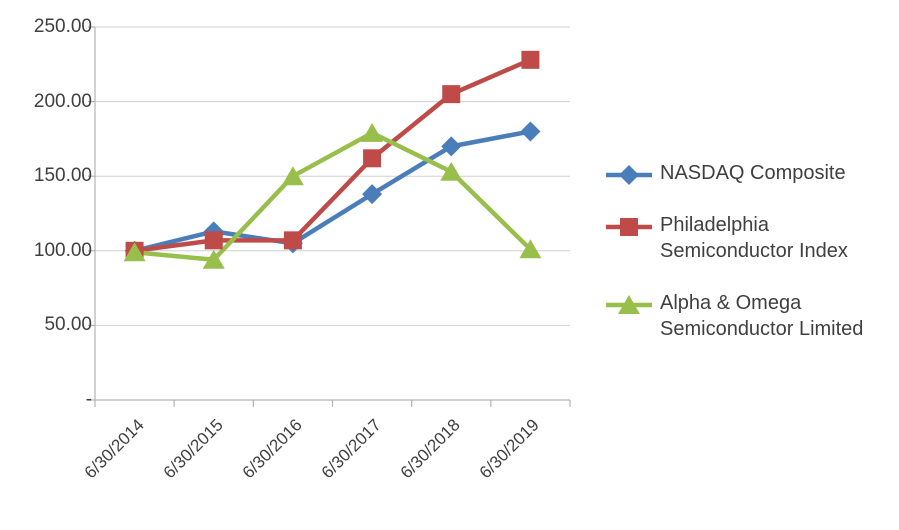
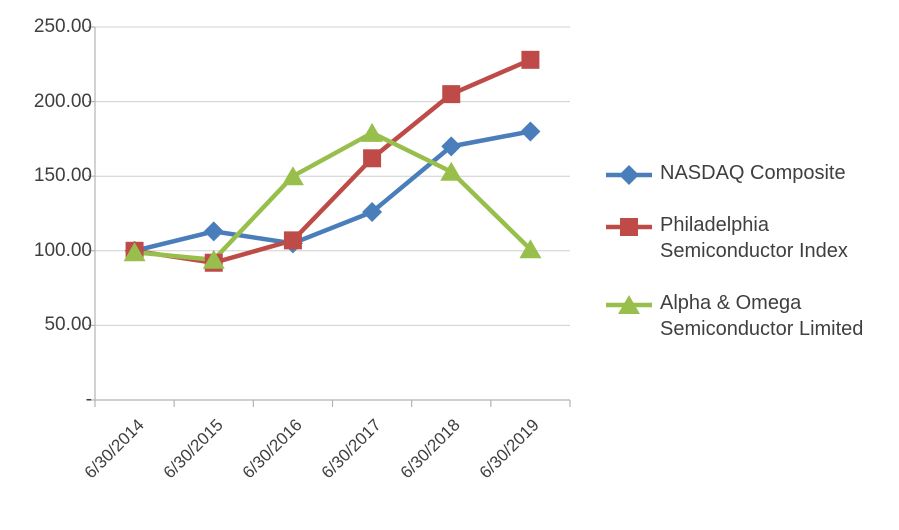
Philadelphia Semiconductor Index/6/30/2015: 107 -> 92
NASDAQ Composite/6/30/2017: 138 -> 126
